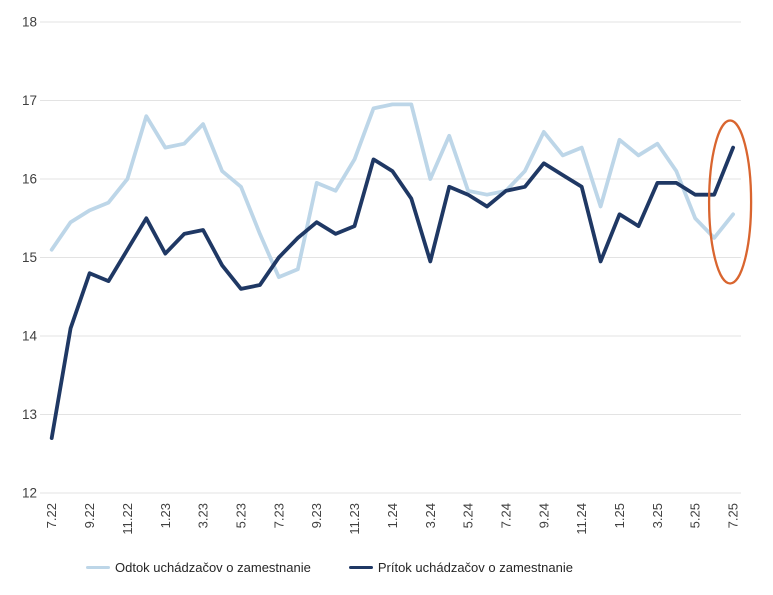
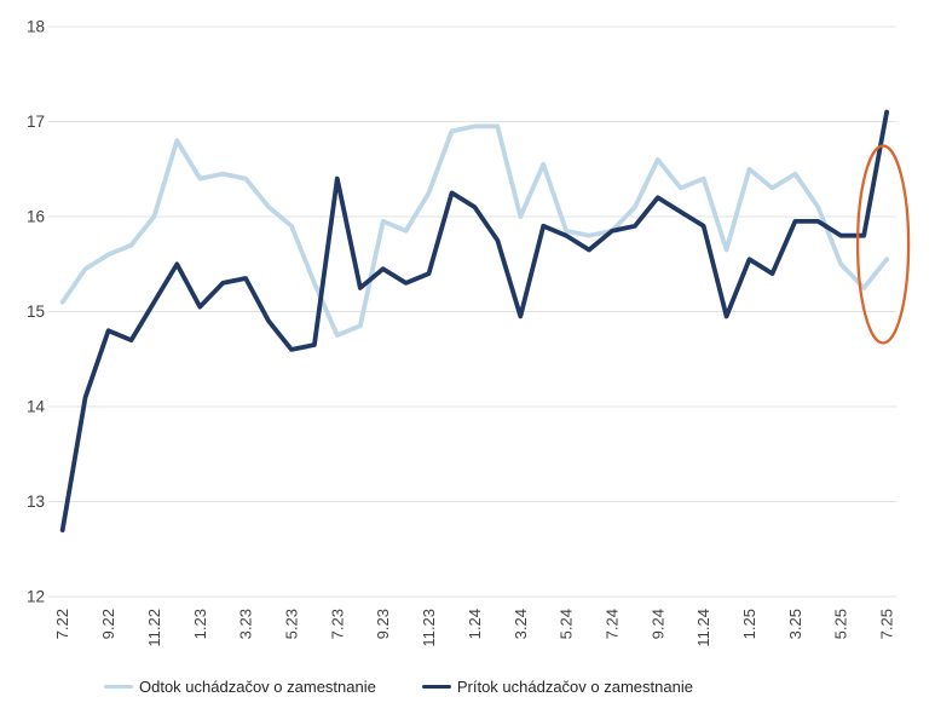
Odtok uchádzačov o zamestnanie/3.23: 16.7 -> 16.4
Prítok uchádzačov o zamestnanie/7.23: 15.0 -> 16.4
Prítok uchádzačov o zamestnanie/7.25: 16.4 -> 17.1
